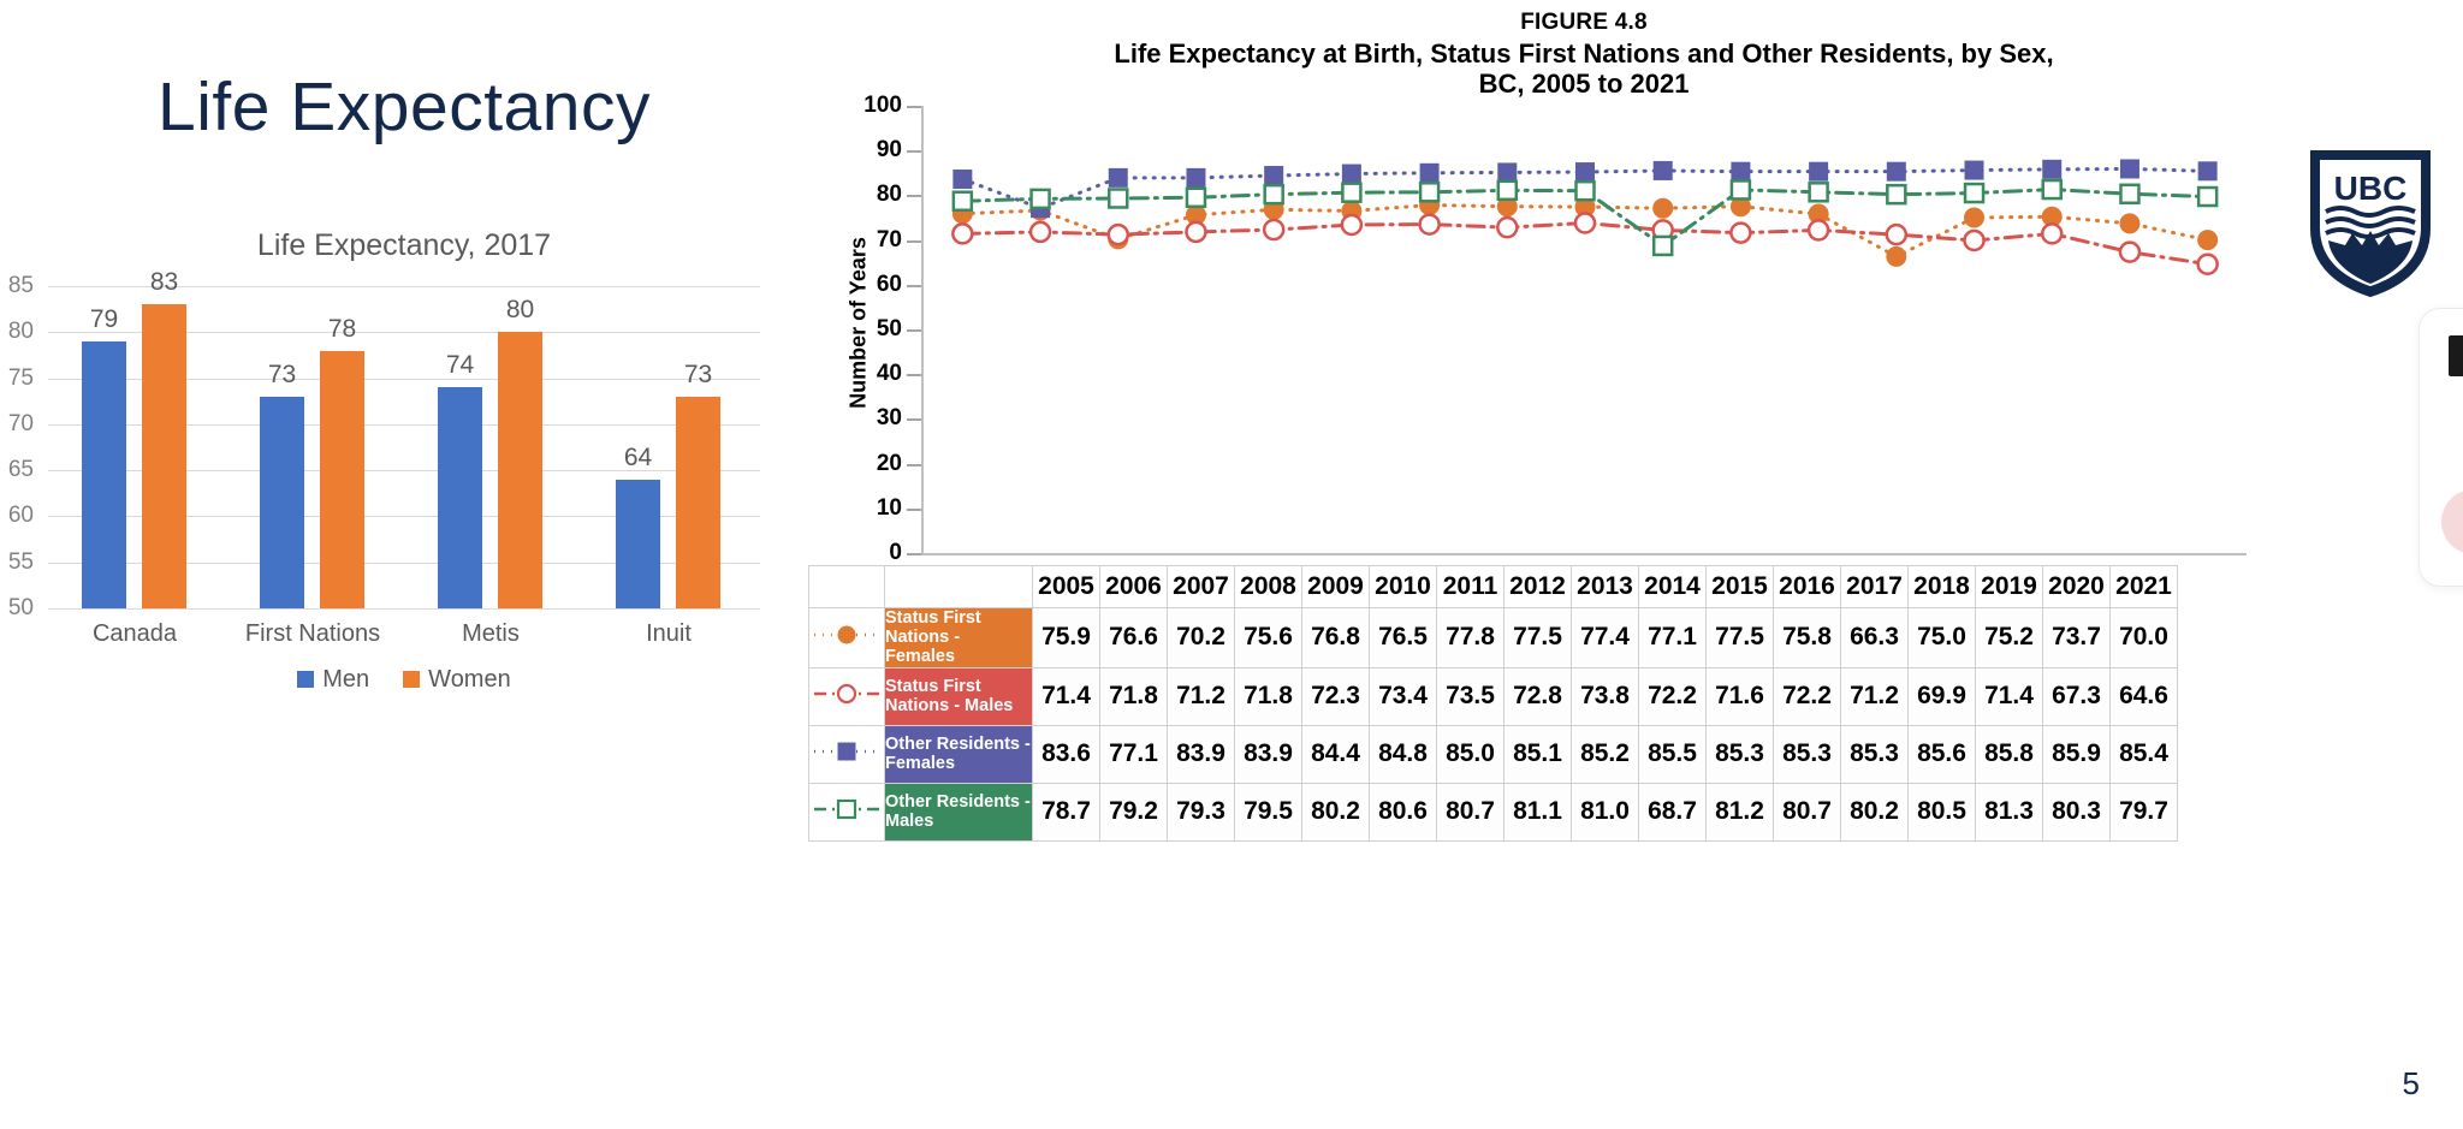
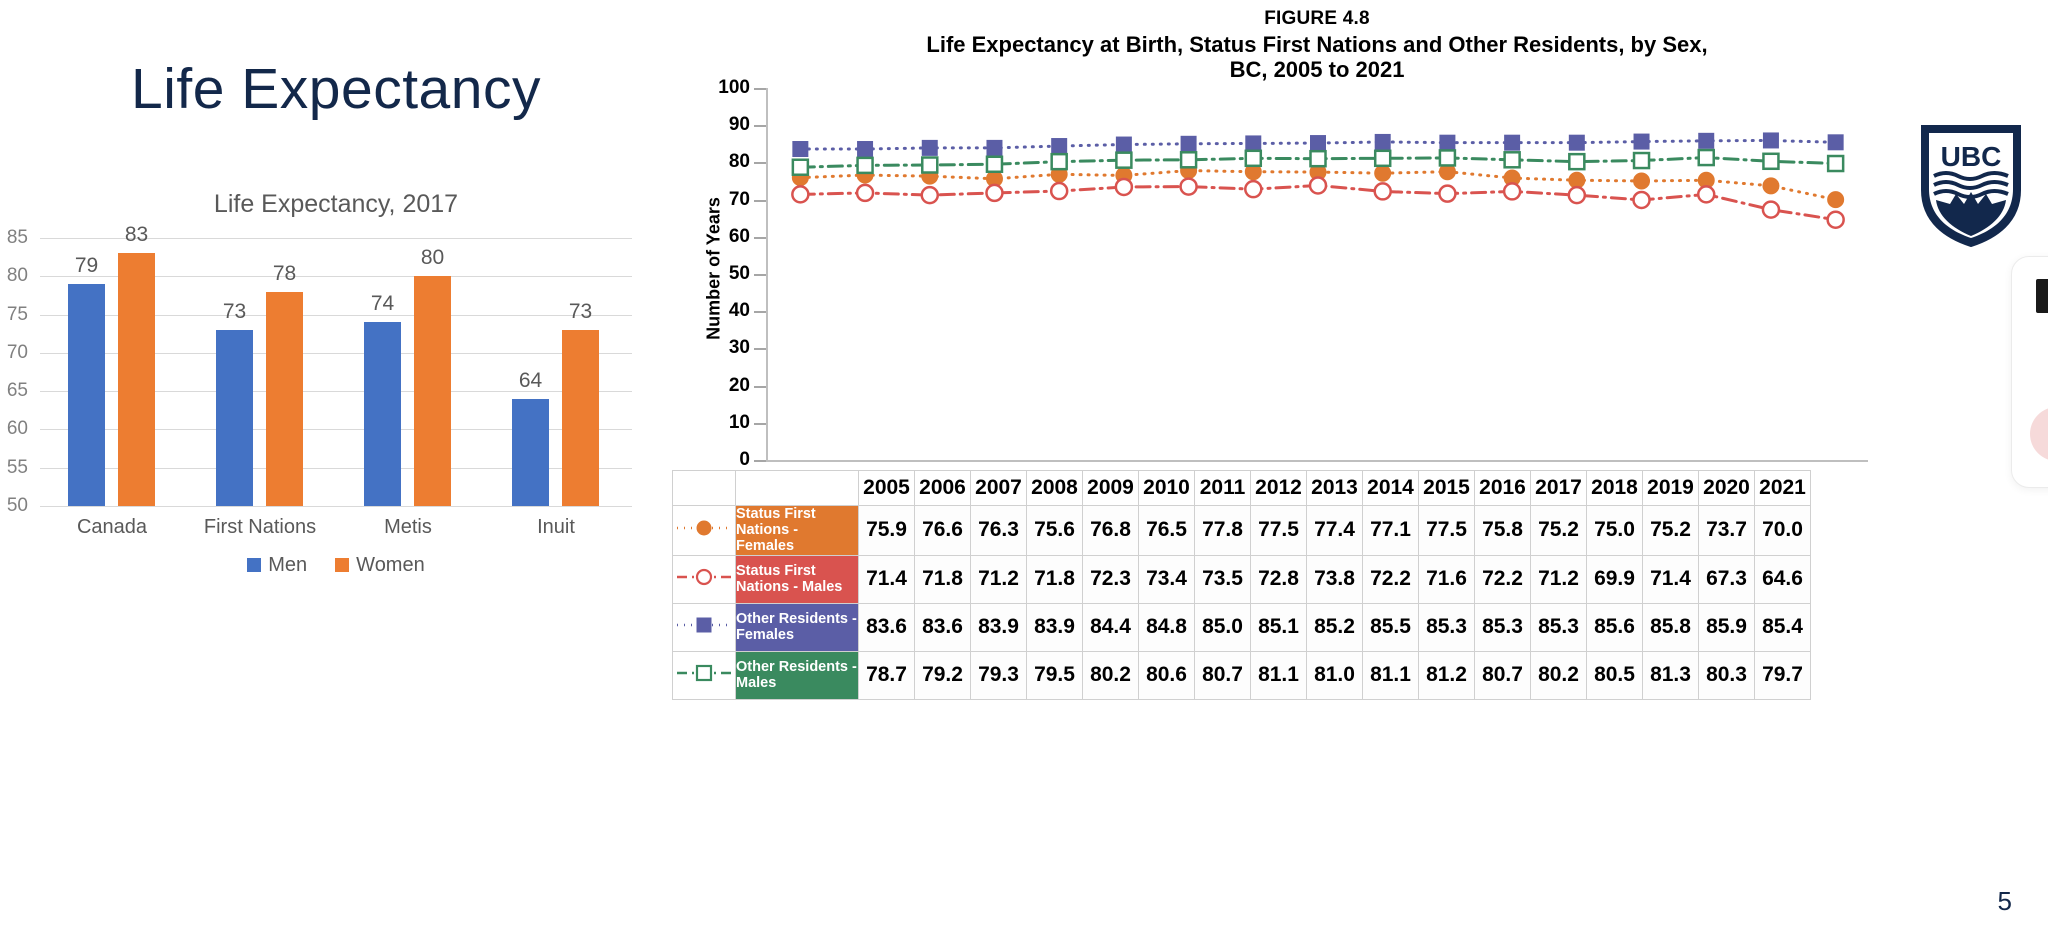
Other Residents - Females/2006: 77.1 -> 83.6
Status First Nations - Females/2007: 70.2 -> 76.3
Other Residents - Males/2014: 68.7 -> 81.1
Status First Nations - Females/2017: 66.3 -> 75.2
